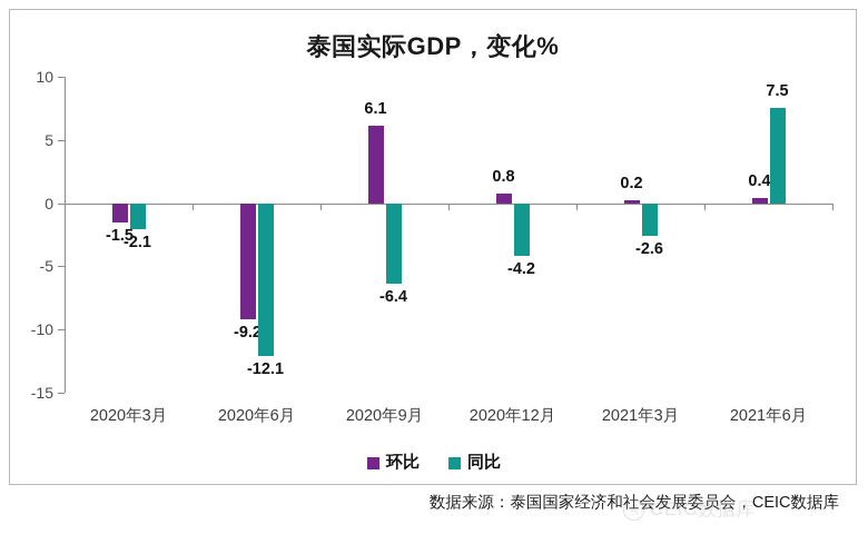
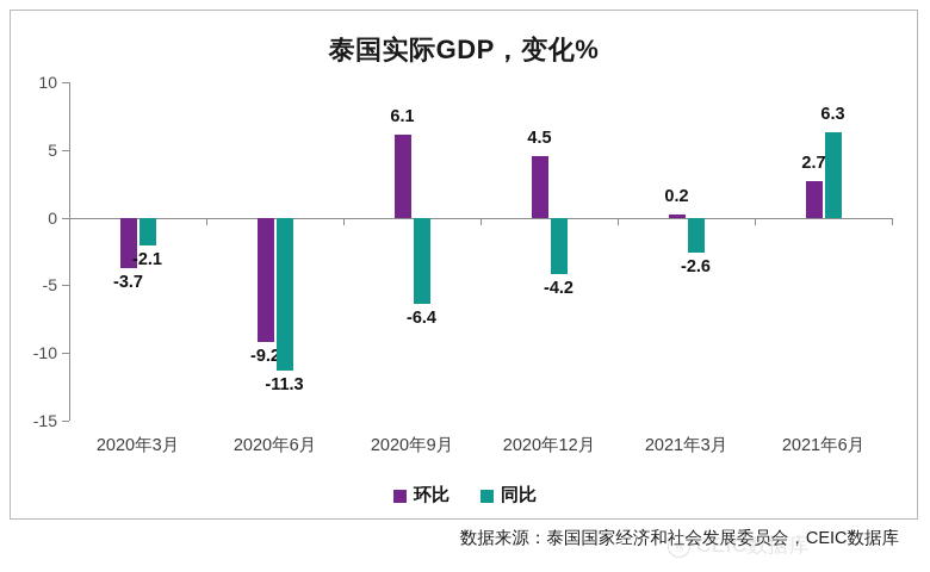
环比/2020年3月: -1.5 -> -3.7
同比/2020年6月: -12.1 -> -11.3
环比/2020年12月: 0.8 -> 4.5
环比/2021年6月: 0.4 -> 2.7
同比/2021年6月: 7.5 -> 6.3
